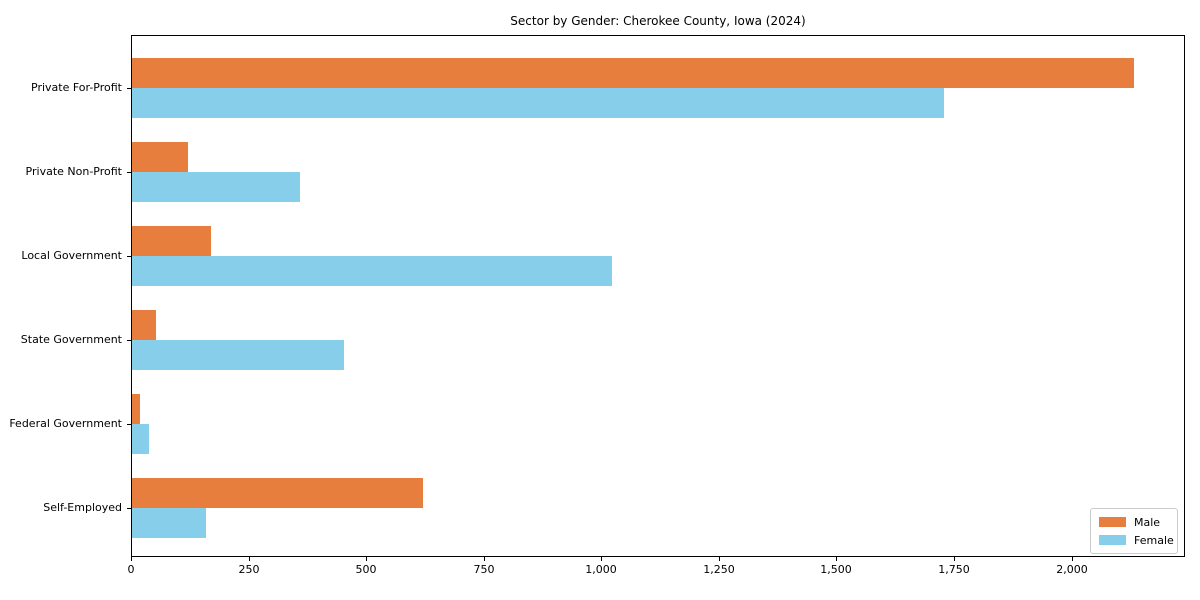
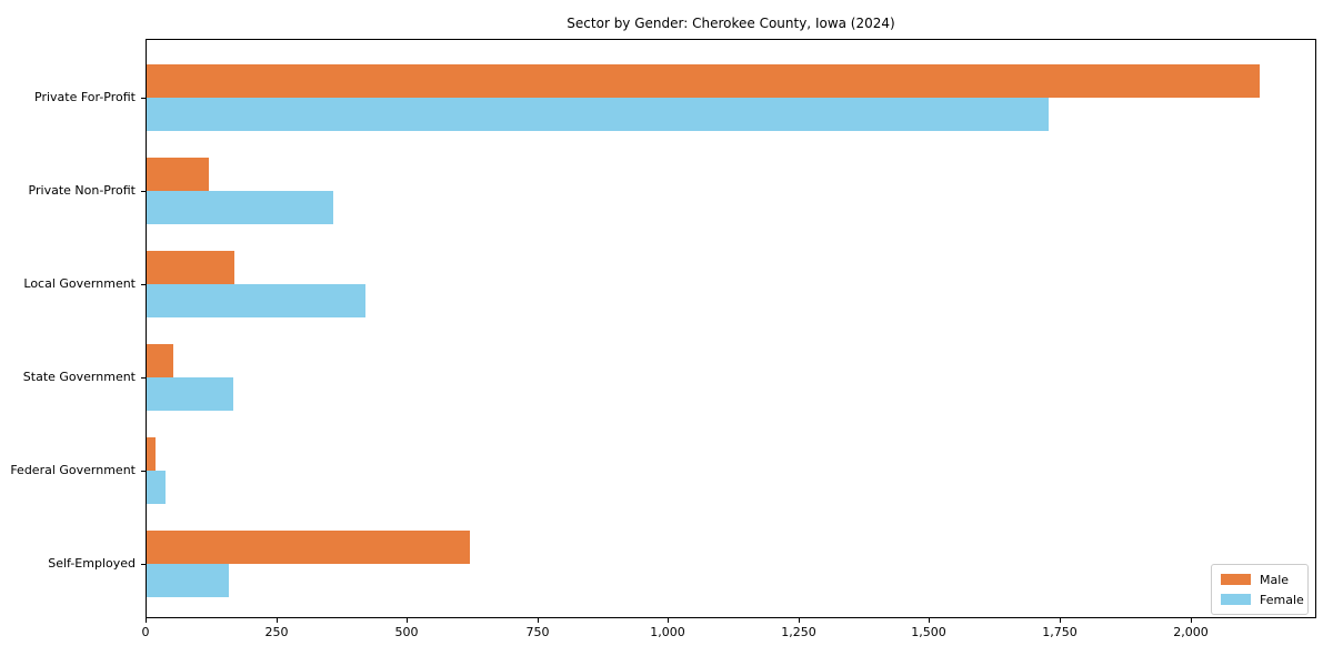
Female/Local Government: 1020 -> 420
Female/State Government: 450 -> 170
